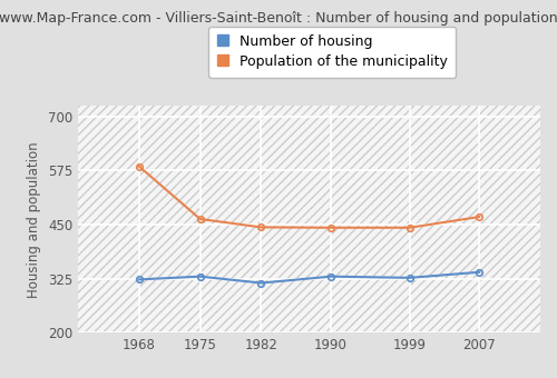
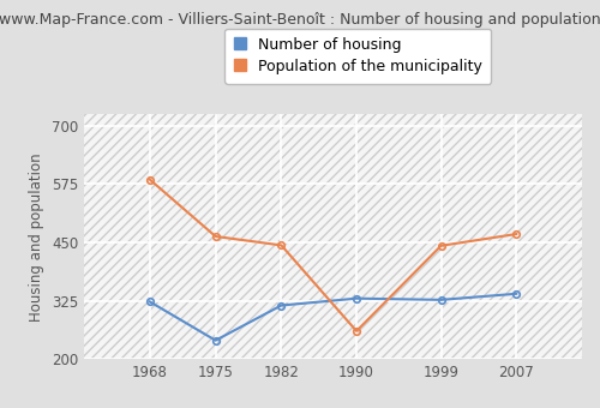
Number of housing/1975: 330 -> 240
Population of the municipality/1990: 443 -> 260
